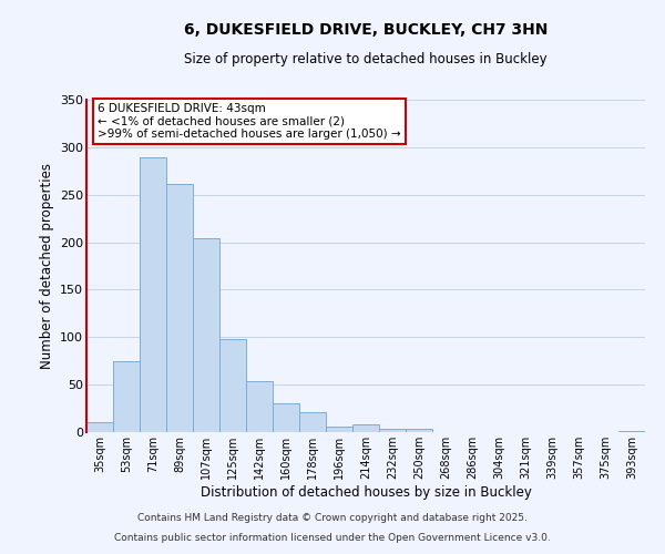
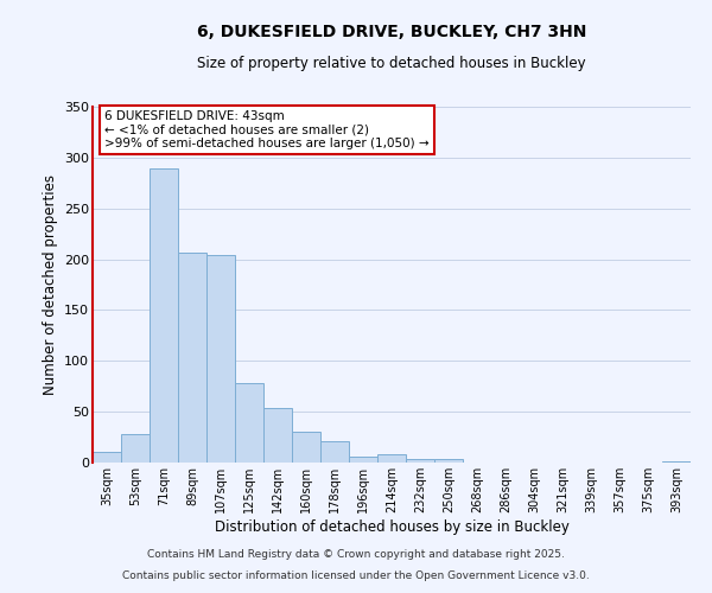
53sqm: 75 -> 28
89sqm: 261 -> 206
125sqm: 98 -> 78
